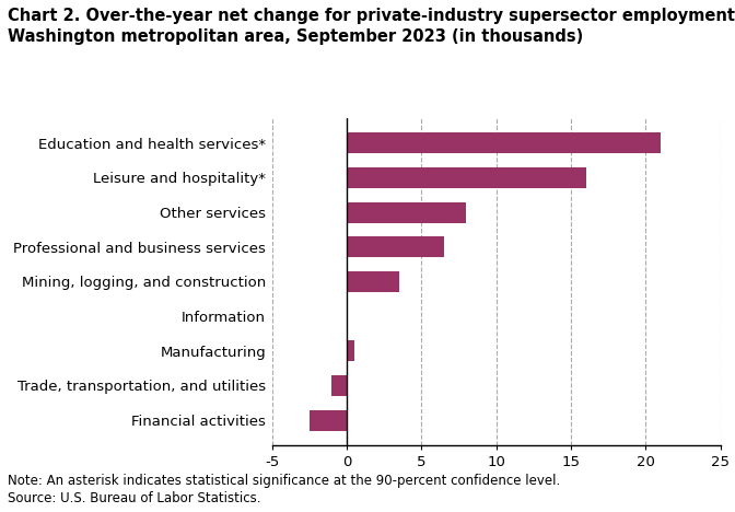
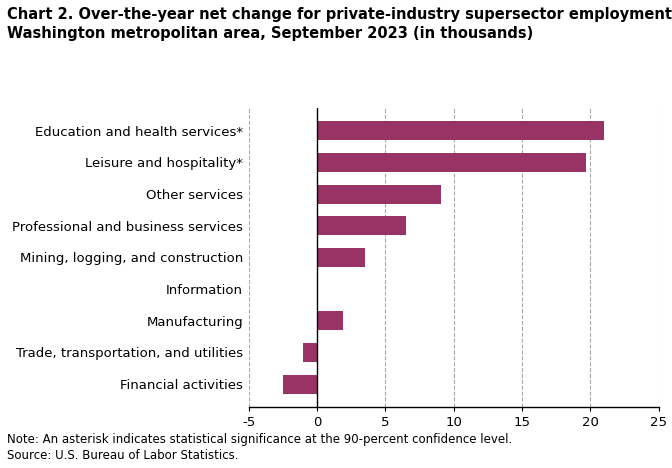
Leisure and hospitality*: 16.0 -> 19.7
Other services: 8.0 -> 9.1
Manufacturing: 0.5 -> 1.9
